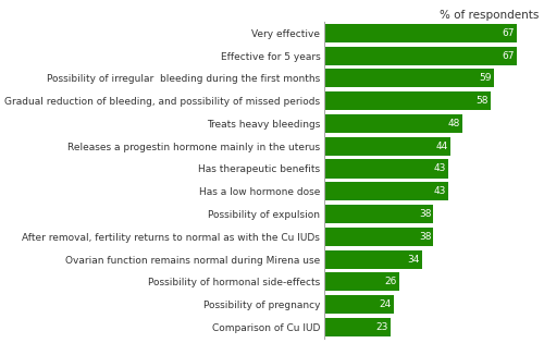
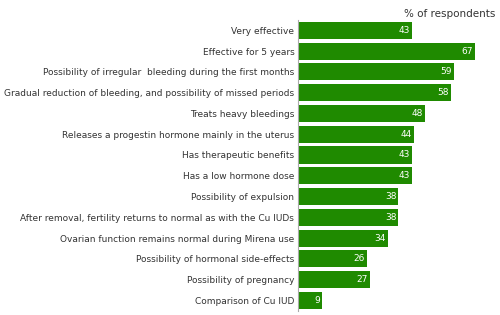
Very effective: 67 -> 43
Possibility of pregnancy: 24 -> 27
Comparison of Cu IUD: 23 -> 9
